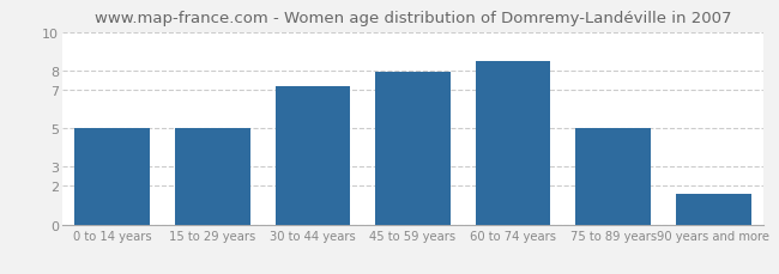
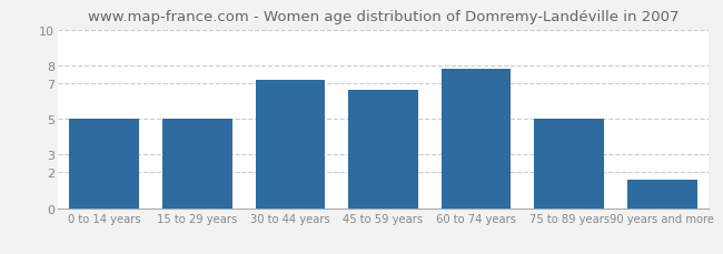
45 to 59 years: 7.9 -> 6.6
60 to 74 years: 8.5 -> 7.8
